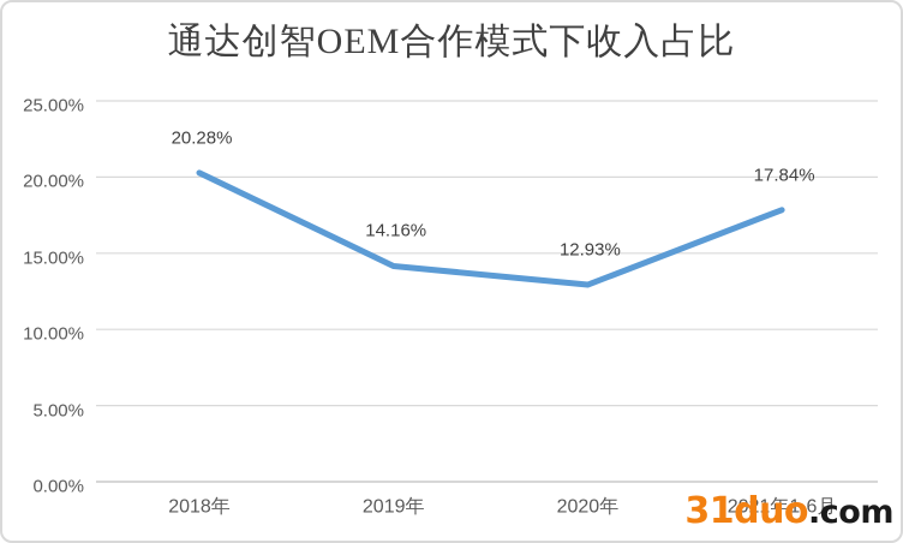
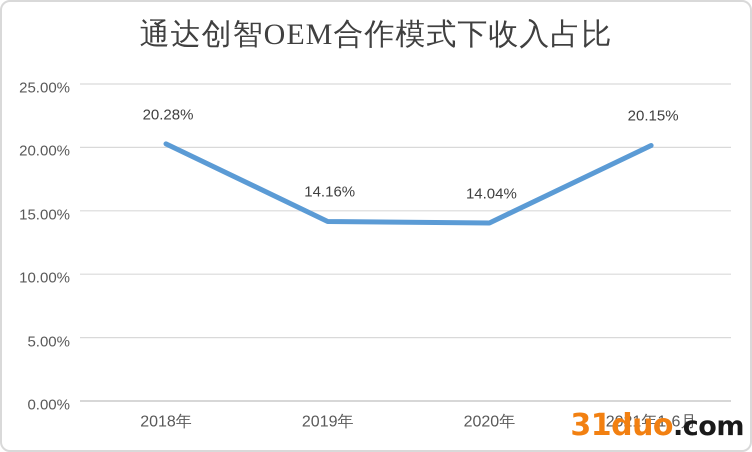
2020年: 12.93% -> 14.04%
2021年1-6月: 17.84% -> 20.15%
